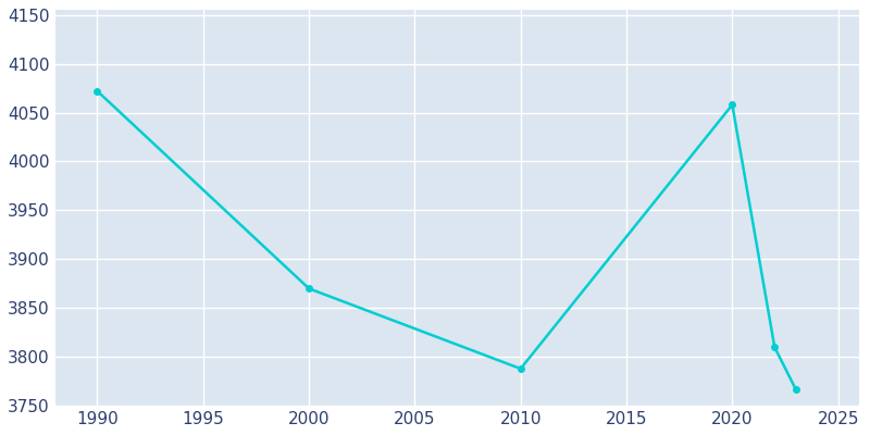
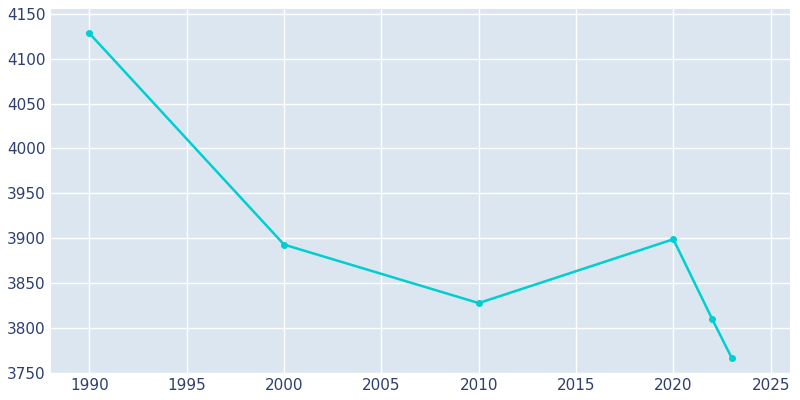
1990: 4072 -> 4128
2000: 3870 -> 3893
2010: 3788 -> 3828
2020: 4058 -> 3899
